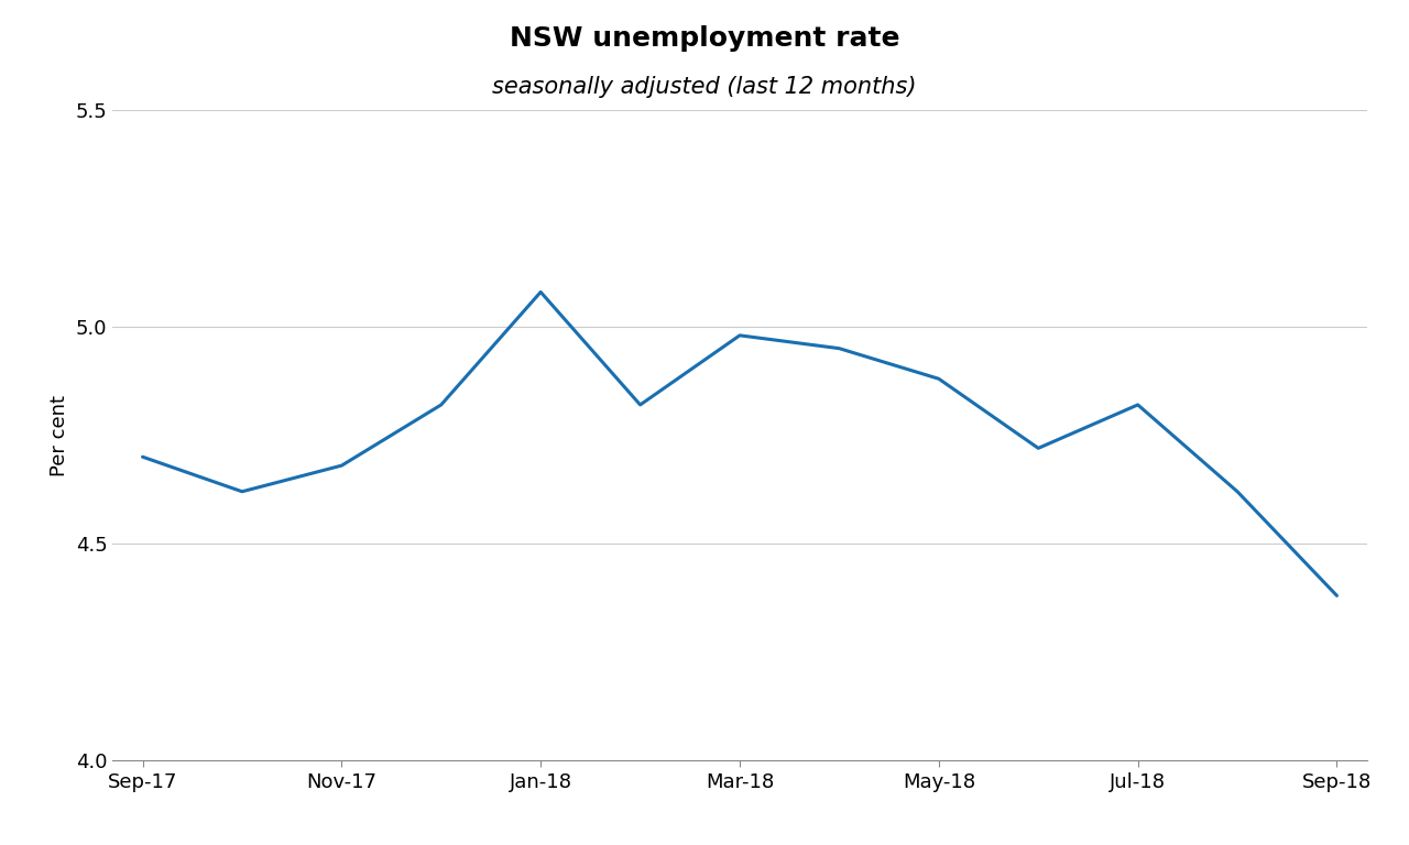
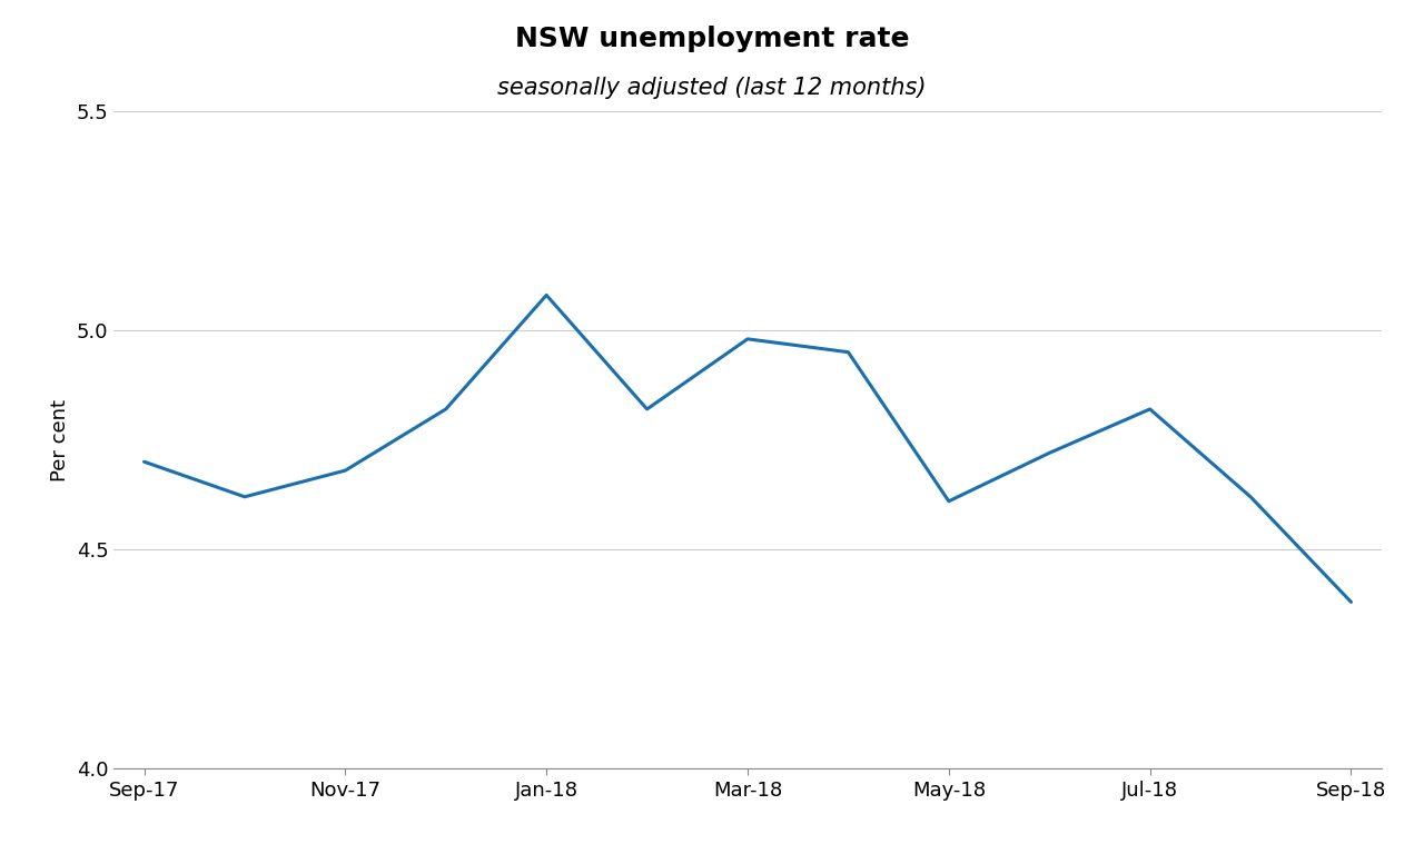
May-18: 4.88 -> 4.61
